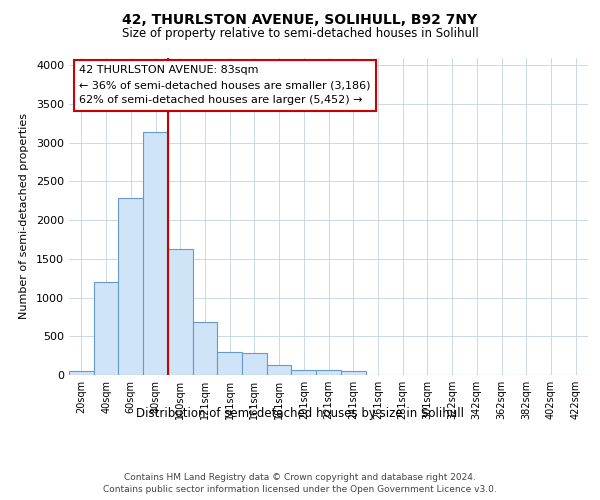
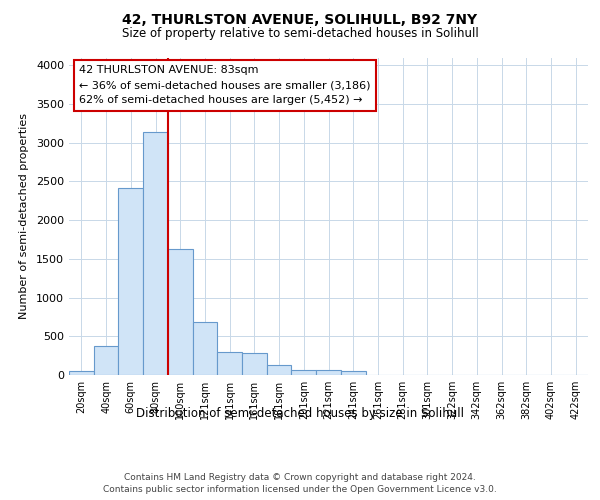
40sqm: 1200 -> 380
60sqm: 2280 -> 2420
